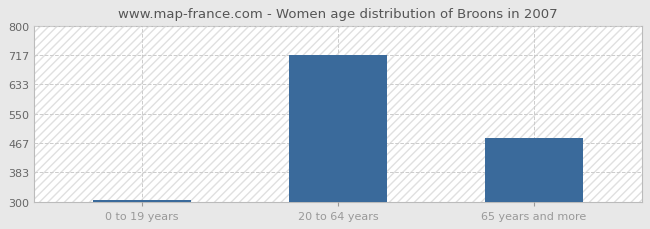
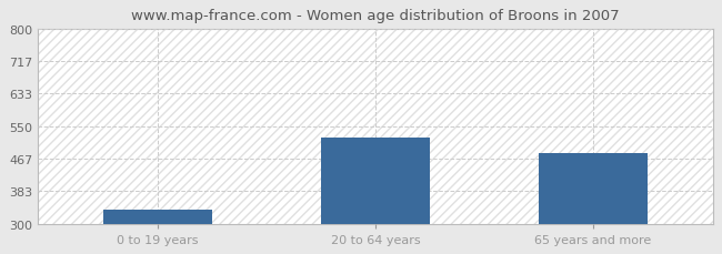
0 to 19 years: 306 -> 335
20 to 64 years: 717 -> 520
